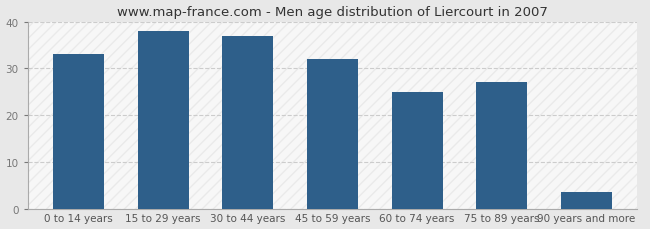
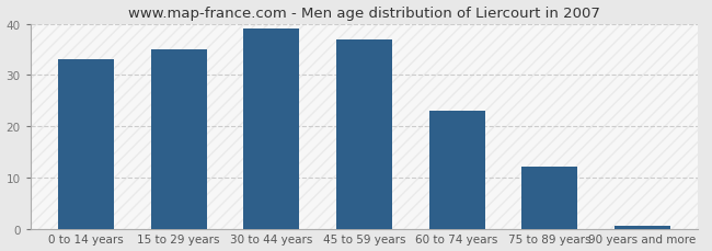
15 to 29 years: 38.0 -> 35.0
30 to 44 years: 37.0 -> 39.0
45 to 59 years: 32.0 -> 37.0
60 to 74 years: 25.0 -> 23.0
75 to 89 years: 27.0 -> 12.0
90 years and more: 3.5 -> 0.5
